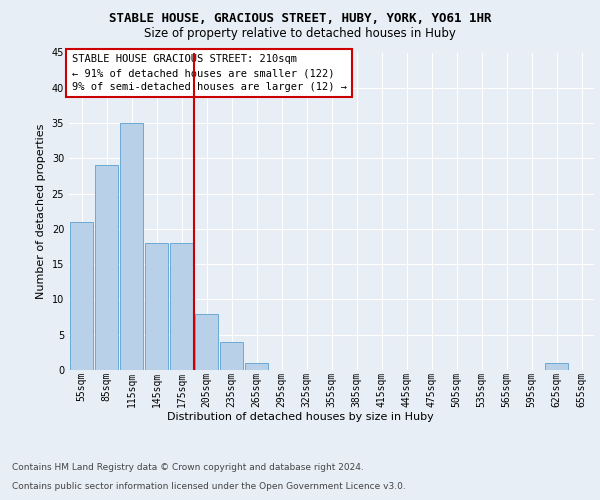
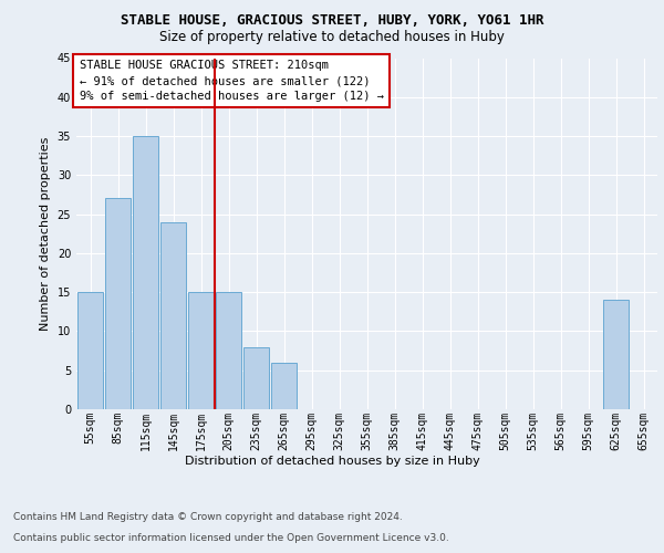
55sqm: 21 -> 15
85sqm: 29 -> 27
145sqm: 18 -> 24
175sqm: 18 -> 15
205sqm: 8 -> 15
235sqm: 4 -> 8
265sqm: 1 -> 6
625sqm: 1 -> 14
